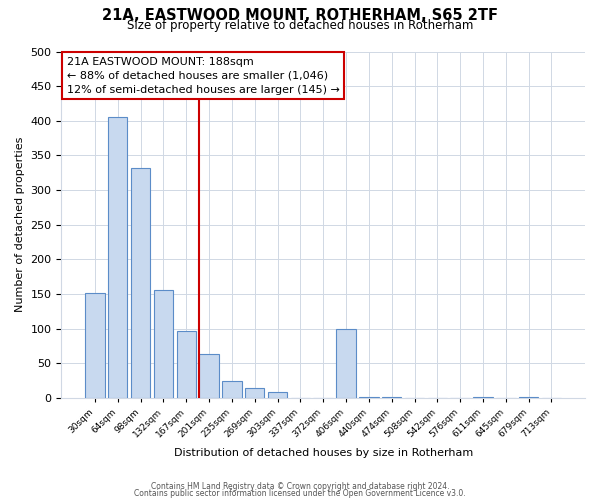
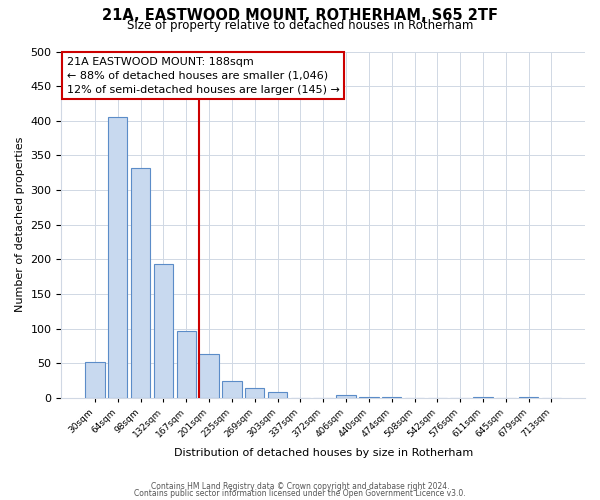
30sqm: 152 -> 52
132sqm: 156 -> 193
406sqm: 100 -> 5
